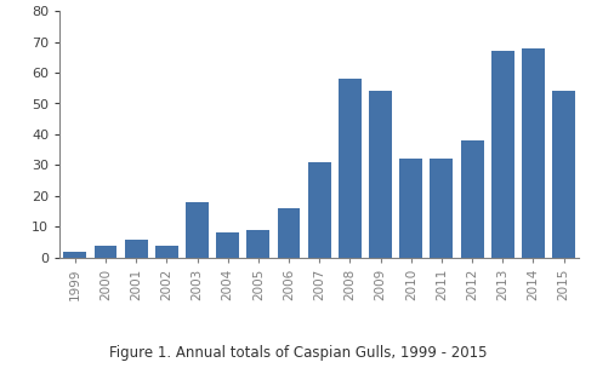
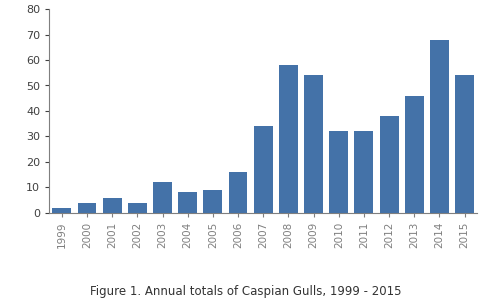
2003: 18 -> 12
2007: 31 -> 34
2013: 67 -> 46
